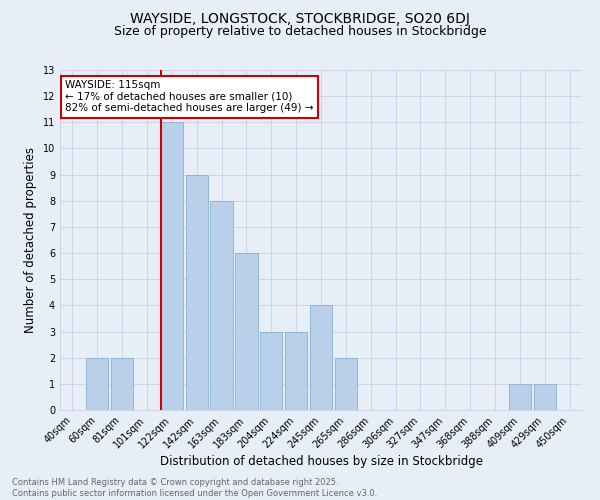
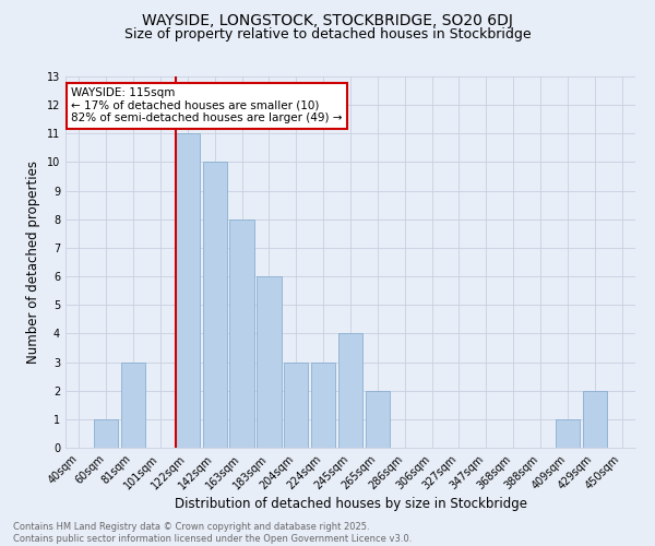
60sqm: 2 -> 1
81sqm: 2 -> 3
142sqm: 9 -> 10
429sqm: 1 -> 2
